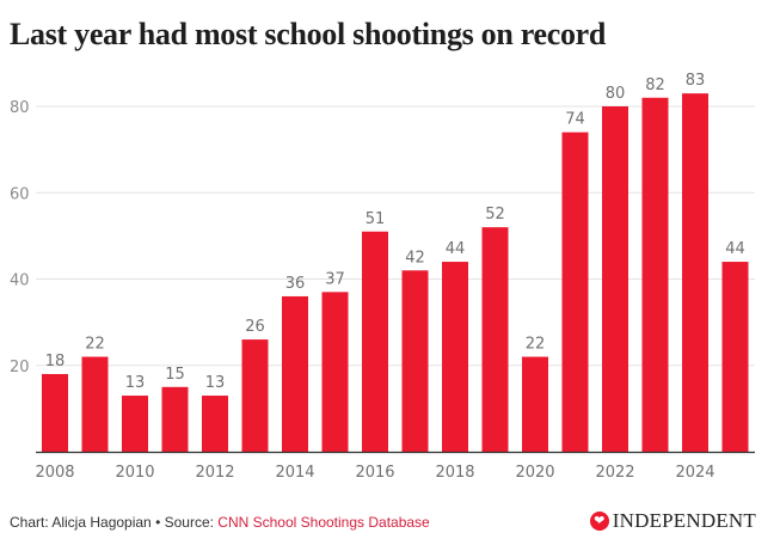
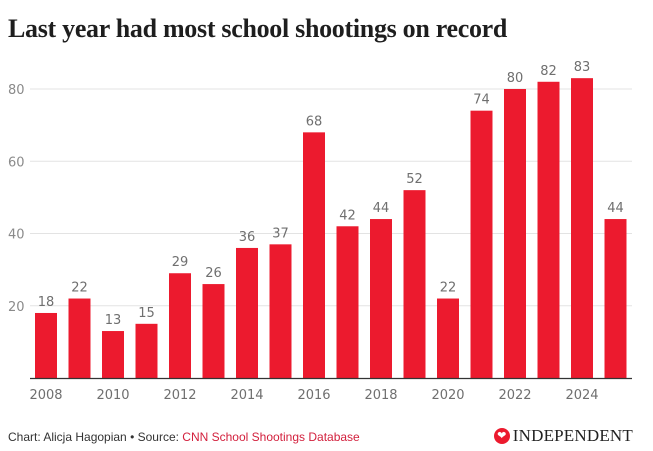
2012: 13 -> 29
2016: 51 -> 68
